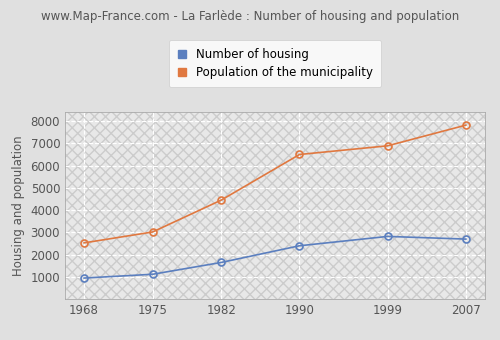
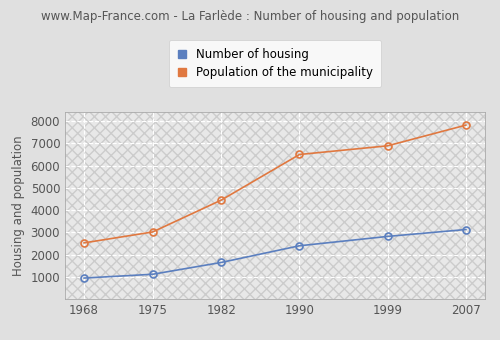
Number of housing/2007: 2700 -> 3130
